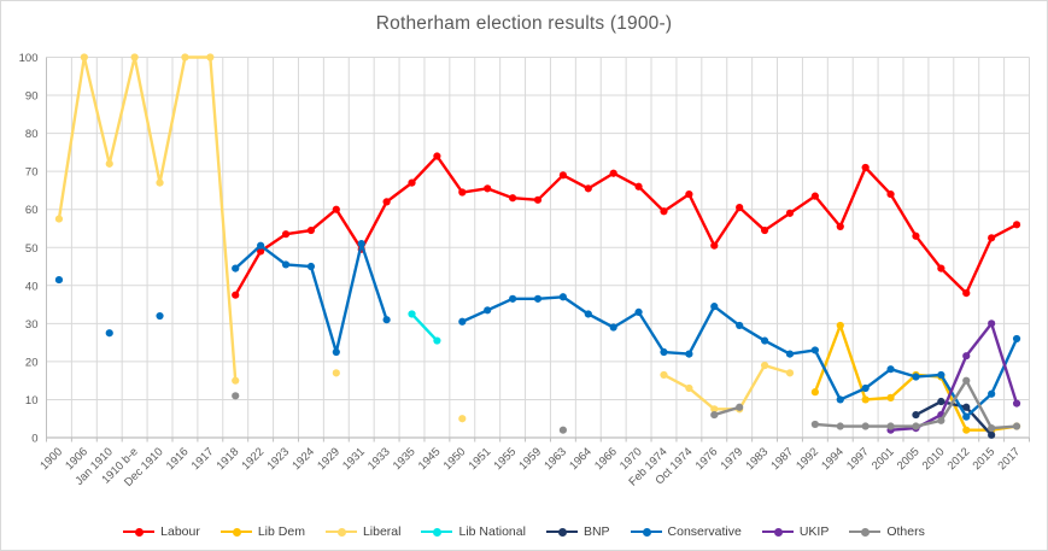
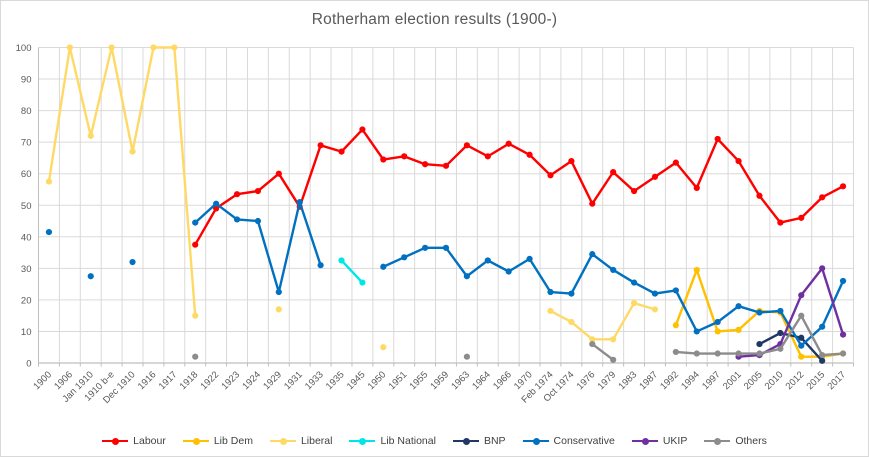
Others/1918: 11 -> 2
Labour/1933: 62 -> 69
Conservative/1963: 37 -> 28
Others/1979: 8 -> 1
Labour/2012: 38 -> 46
